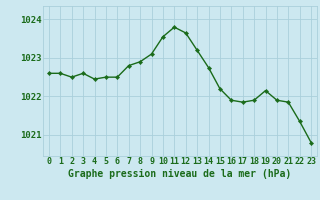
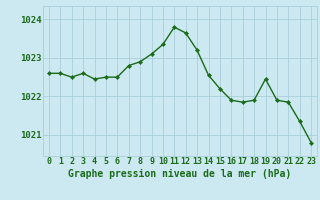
10: 1023.55 -> 1023.35
14: 1022.75 -> 1022.55
19: 1022.15 -> 1022.45
